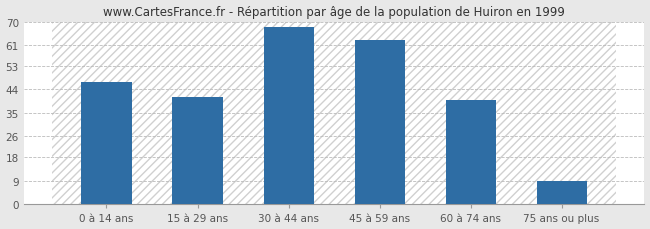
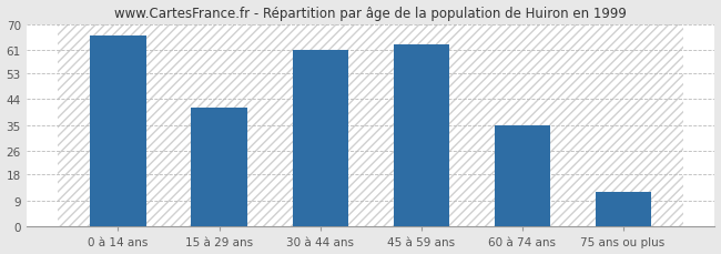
0 à 14 ans: 47 -> 66
30 à 44 ans: 68 -> 61
60 à 74 ans: 40 -> 35
75 ans ou plus: 9 -> 12
